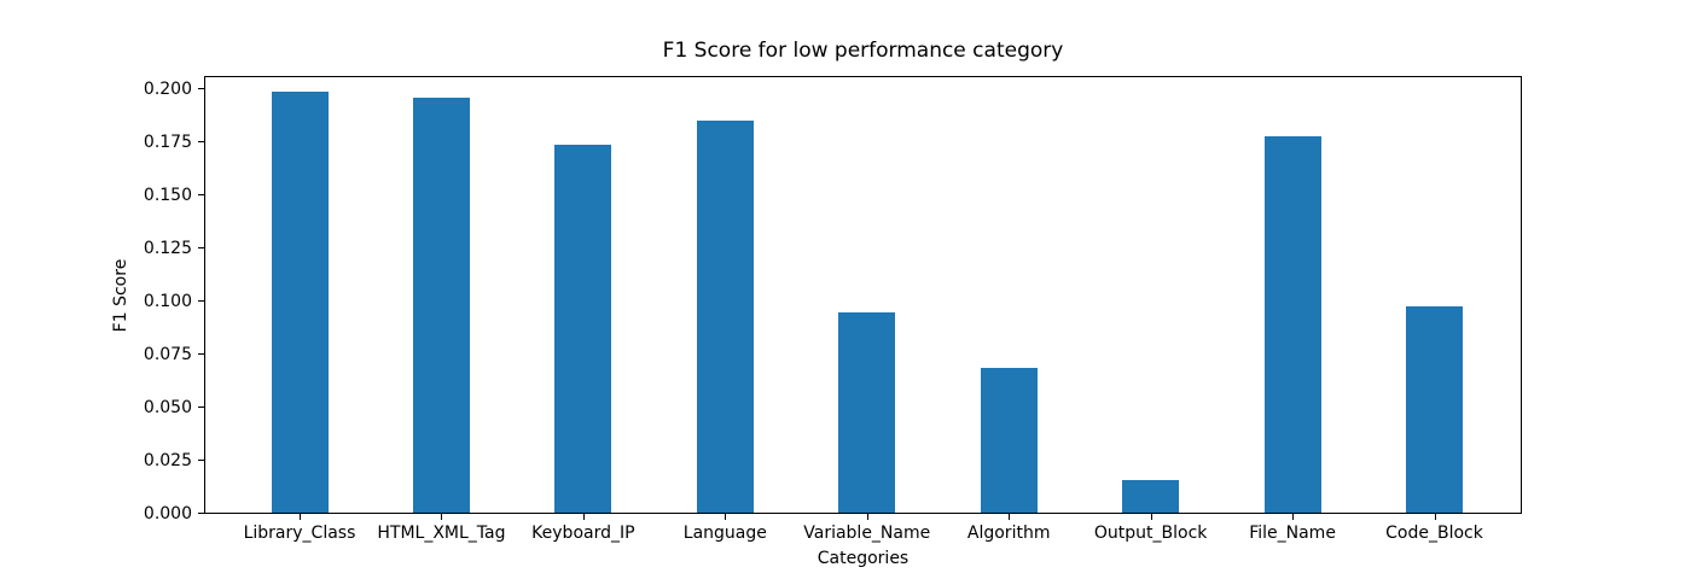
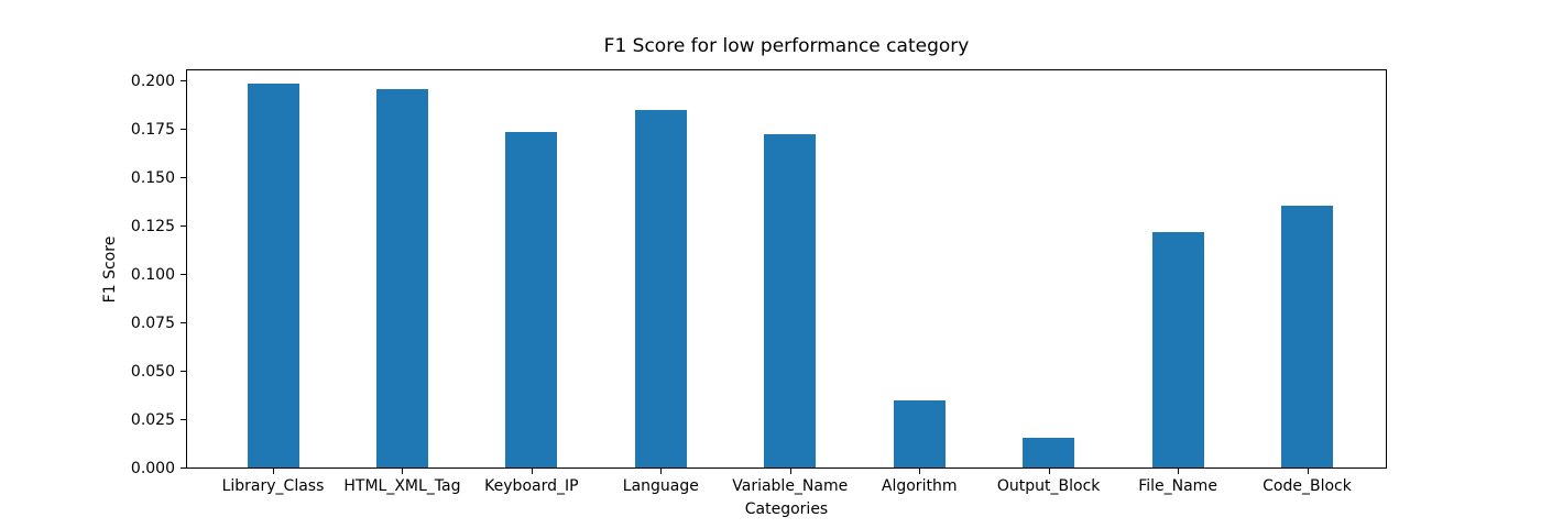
Variable_Name: 0.095 -> 0.173
Algorithm: 0.069 -> 0.035
File_Name: 0.178 -> 0.122
Code_Block: 0.098 -> 0.136
